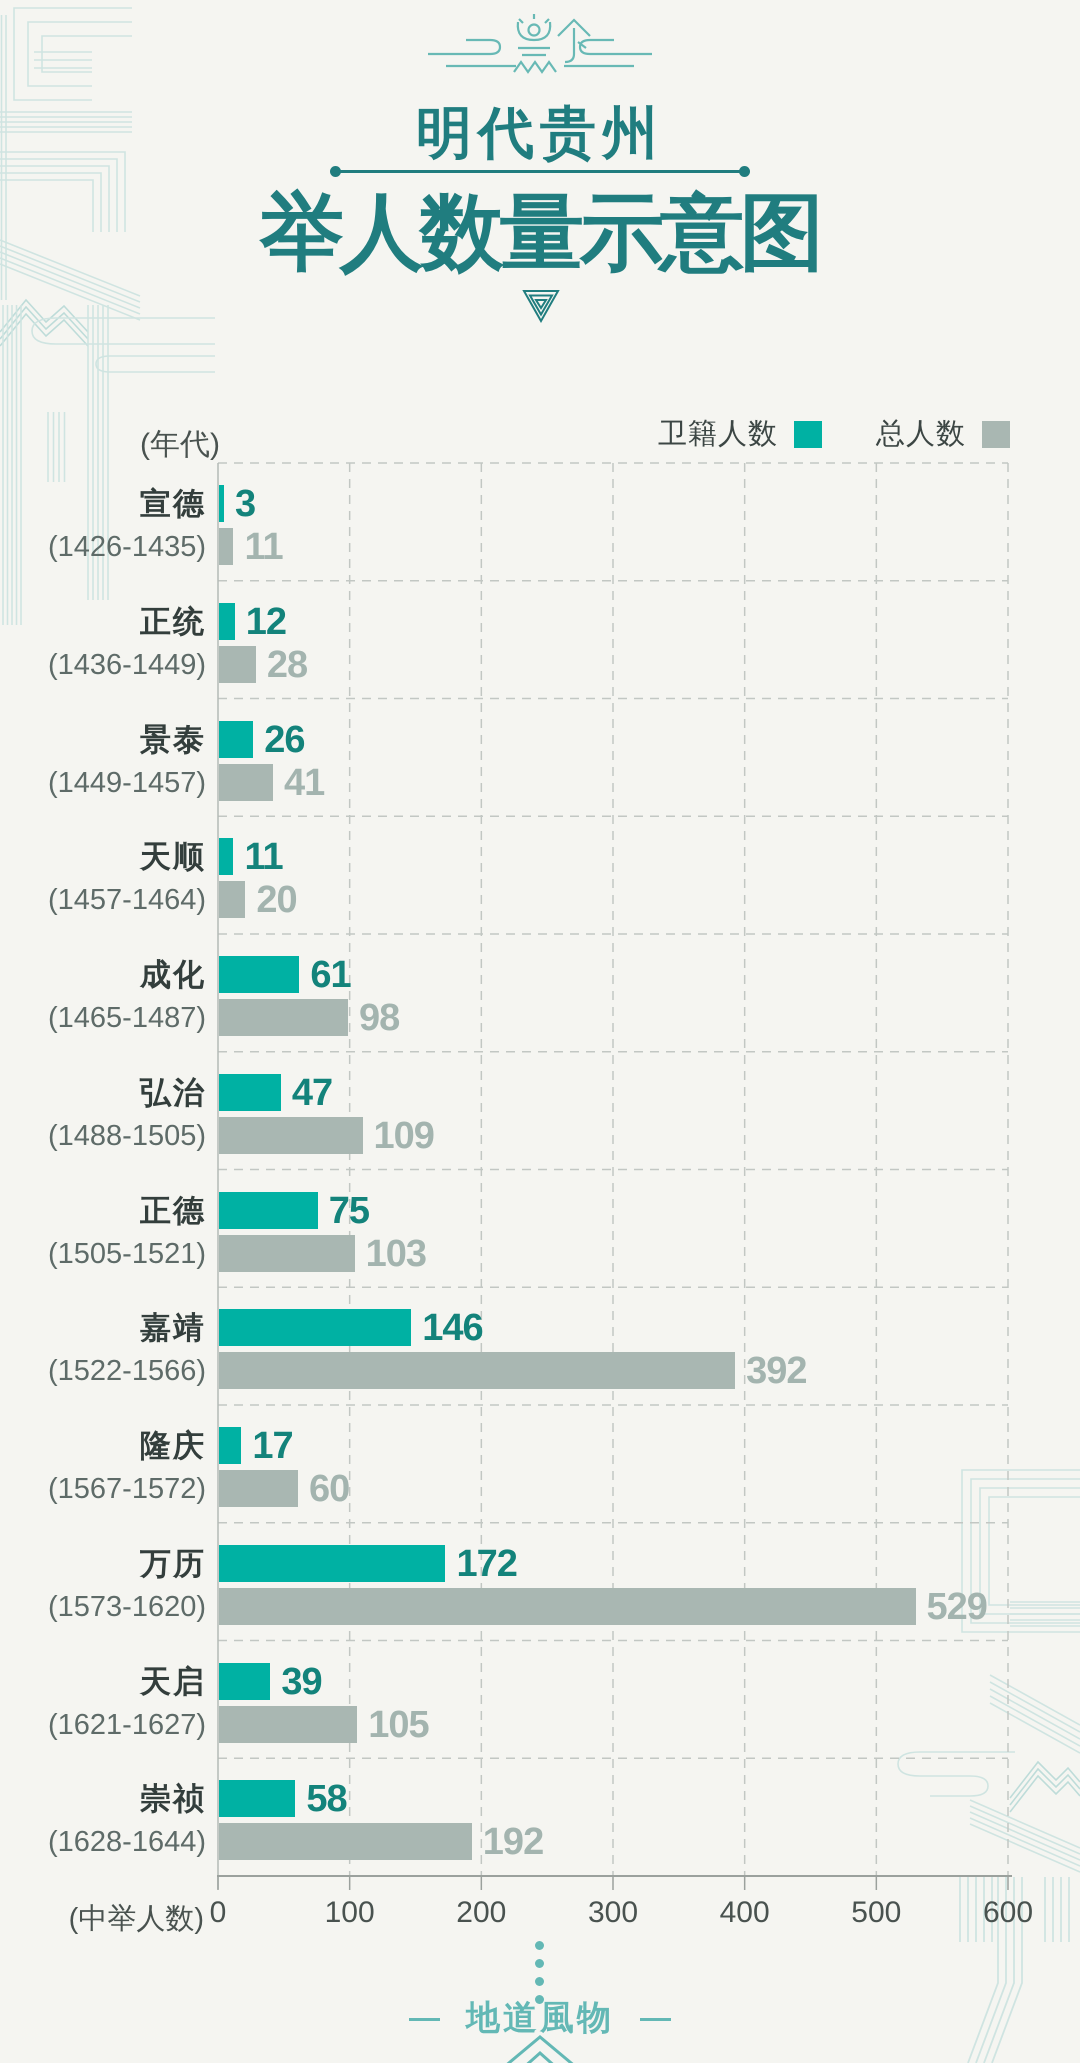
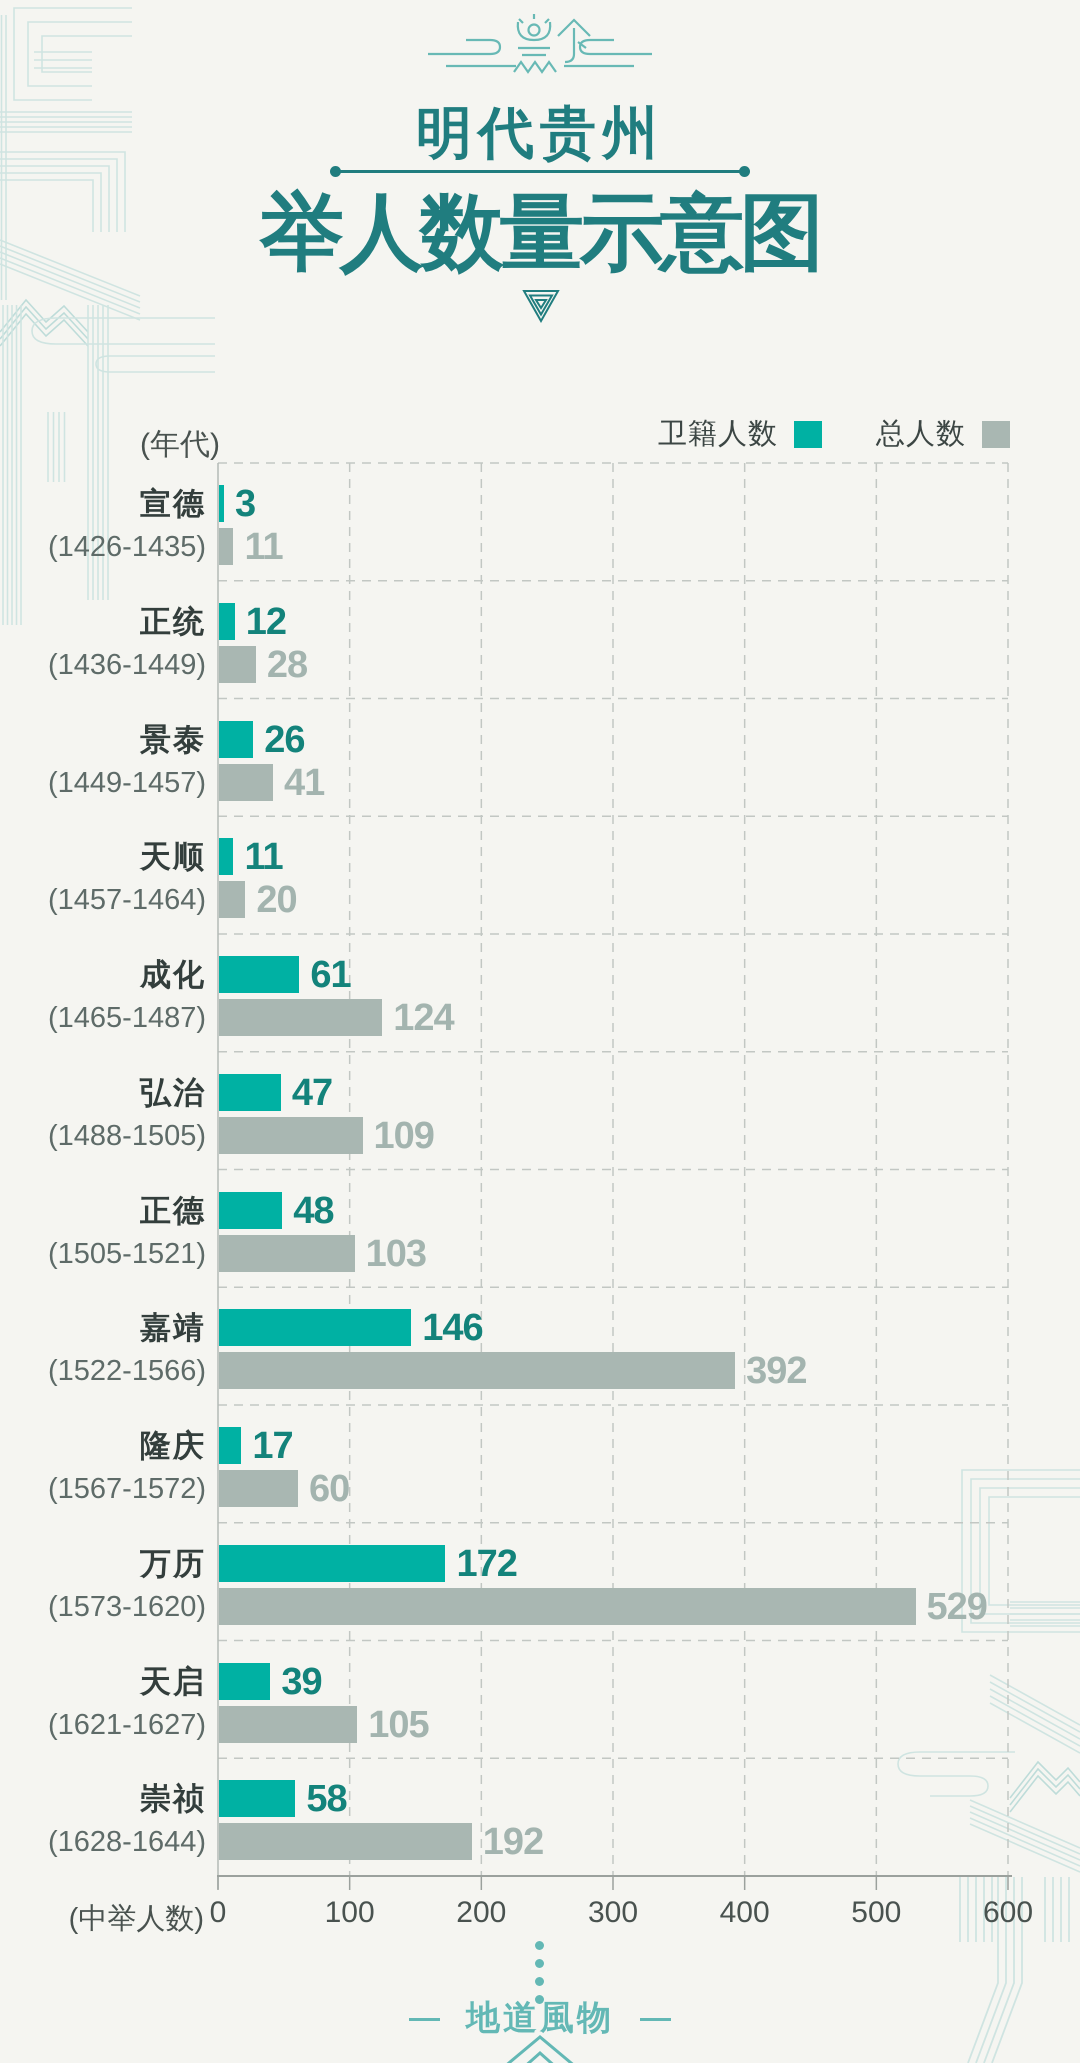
总人数/成化: 98 -> 124
卫籍人数/正德: 75 -> 48
